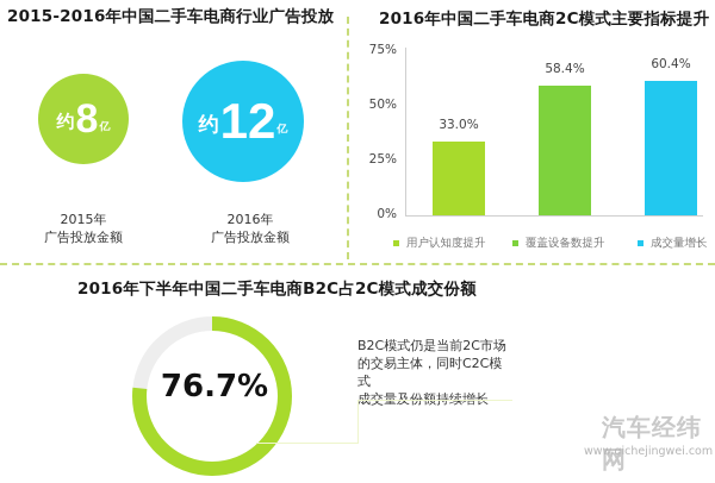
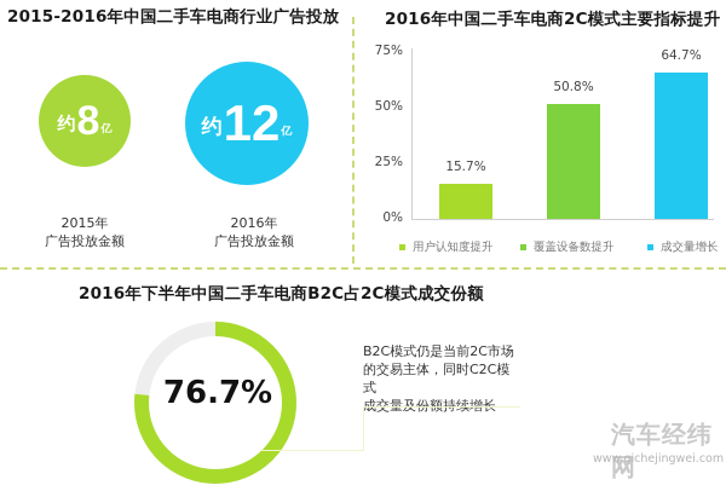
2016年中国二手车电商2C模式主要指标提升/用户认知度提升: 33.0% -> 15.7%
2016年中国二手车电商2C模式主要指标提升/覆盖设备数提升: 58.4% -> 50.8%
2016年中国二手车电商2C模式主要指标提升/成交量增长: 60.4% -> 64.7%
